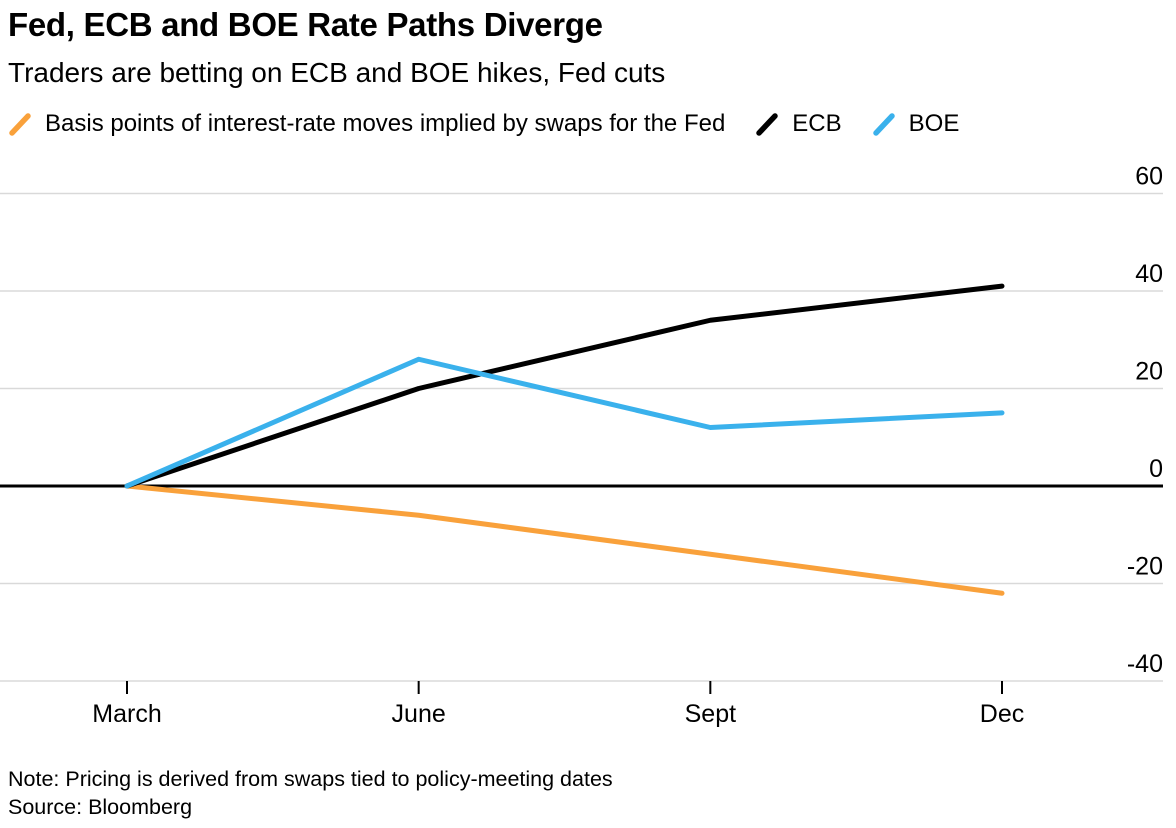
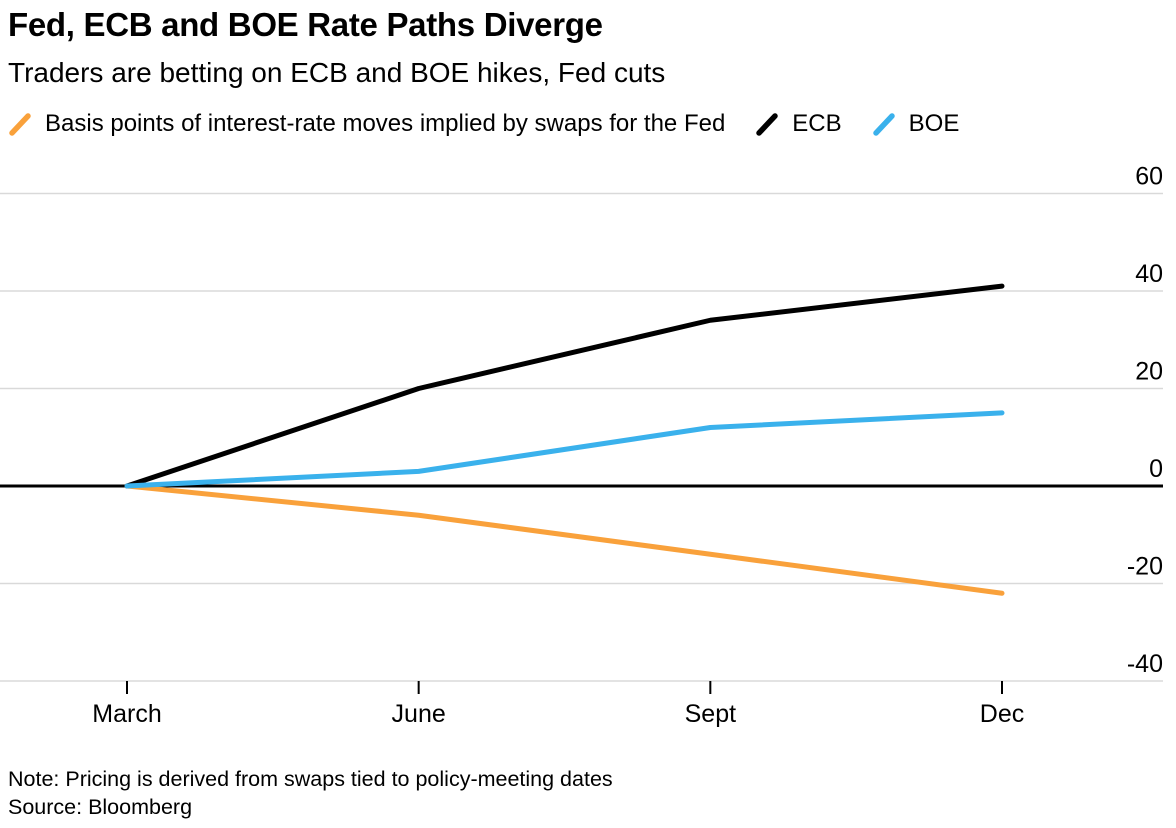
BOE/June: 26 -> 3
